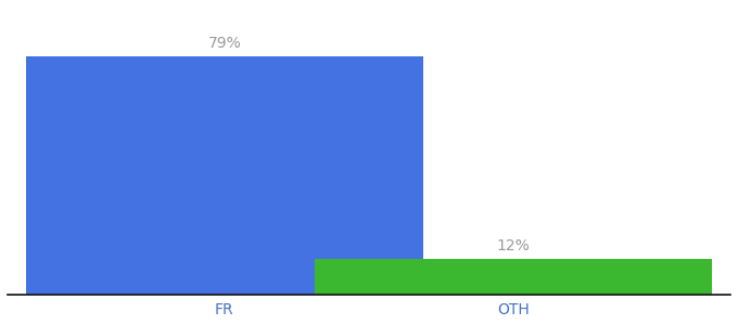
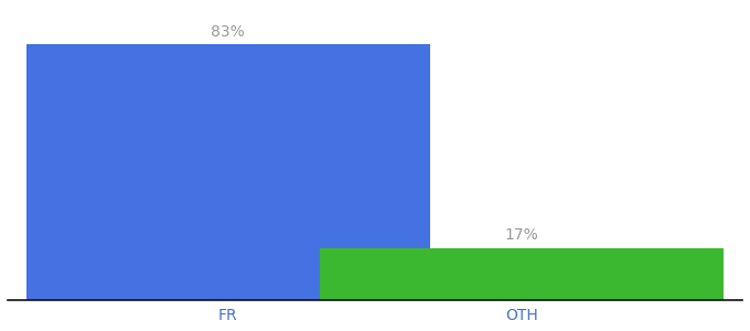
FR: 79% -> 83%
OTH: 12% -> 17%
